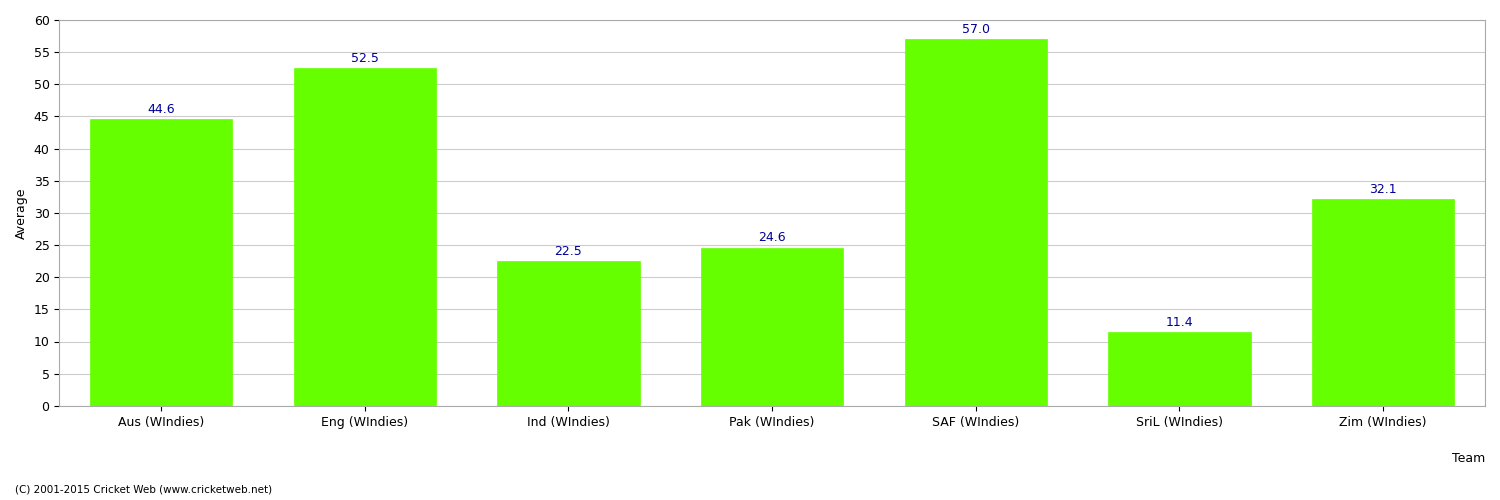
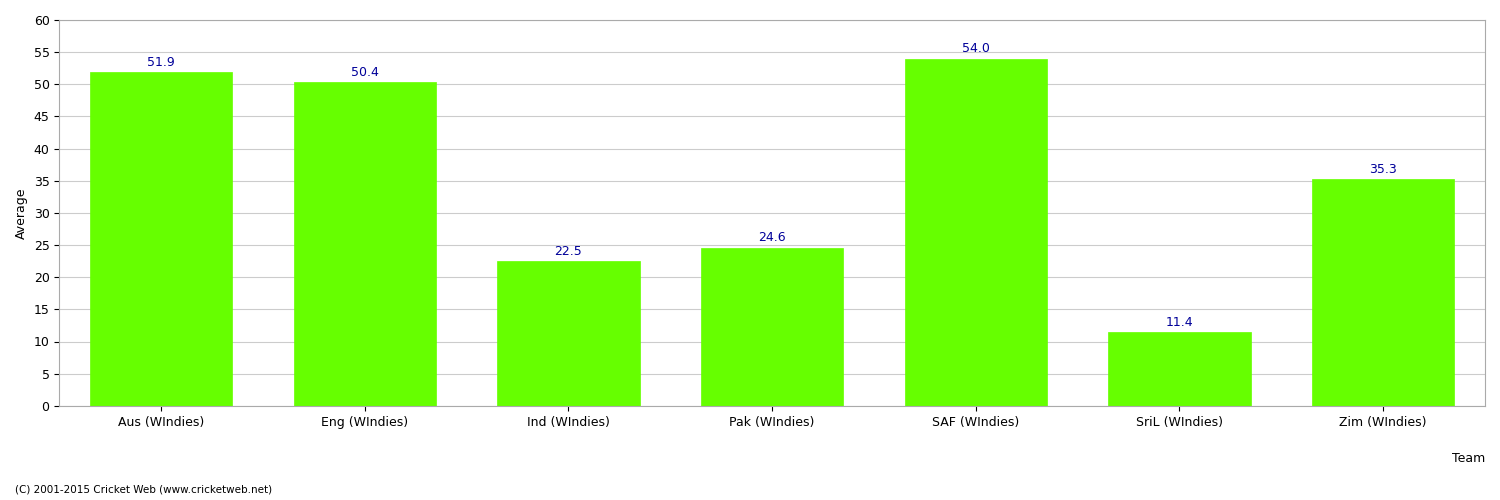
Aus (WIndies): 44.6 -> 51.9
Eng (WIndies): 52.5 -> 50.4
SAF (WIndies): 57.0 -> 54.0
Zim (WIndies): 32.1 -> 35.3
